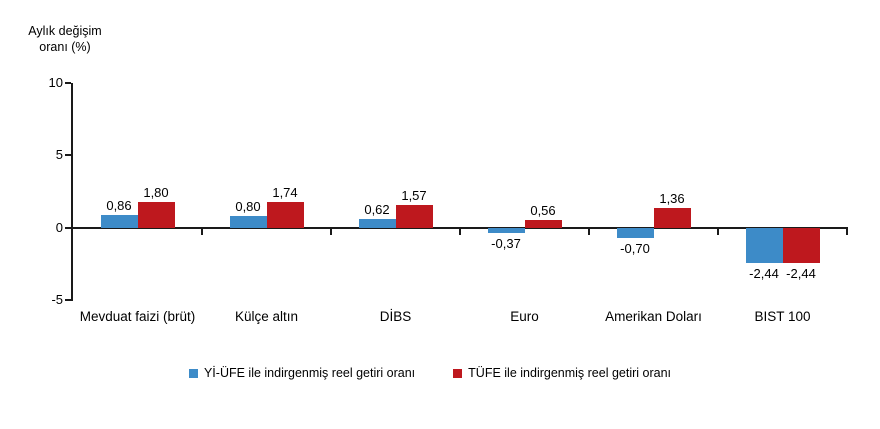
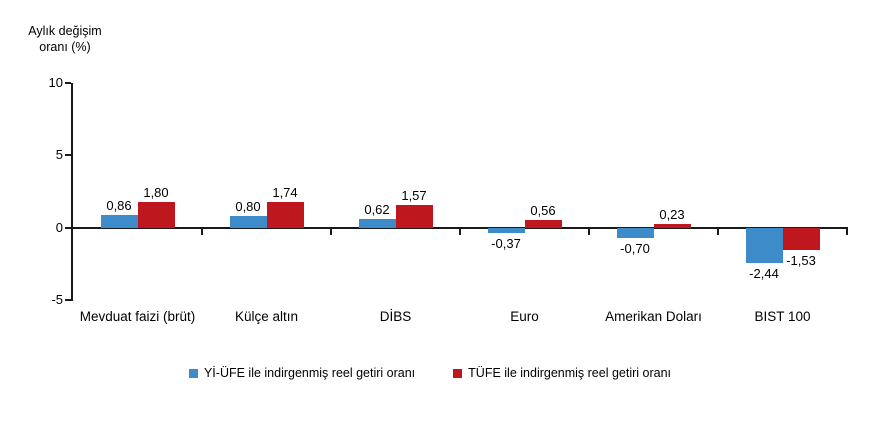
TÜFE ile indirgenmiş reel getiri oranı/Amerikan Doları: 1,36 -> 0,23
TÜFE ile indirgenmiş reel getiri oranı/BIST 100: -2,44 -> -1,53
